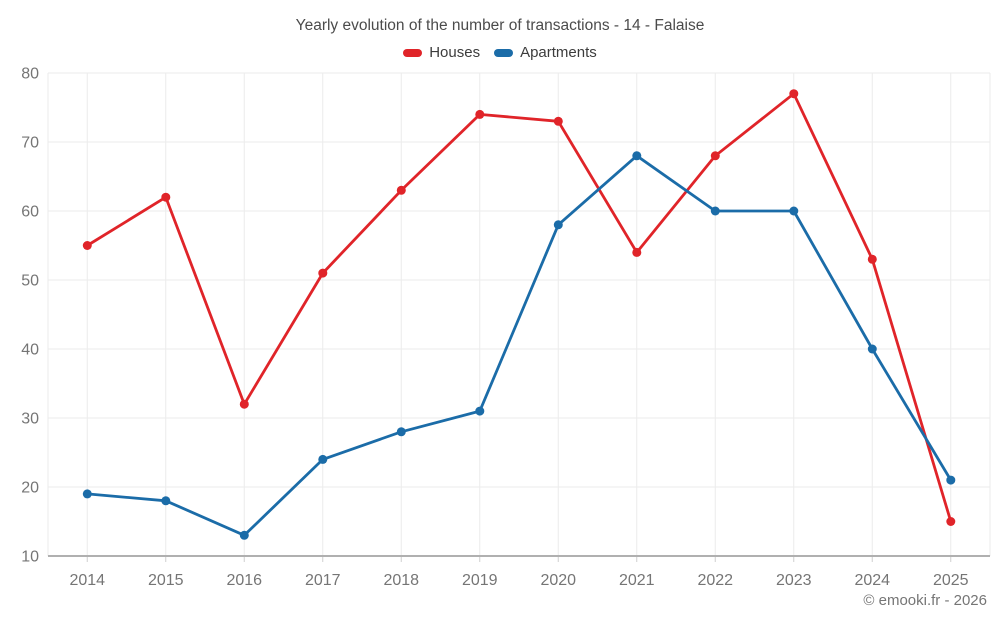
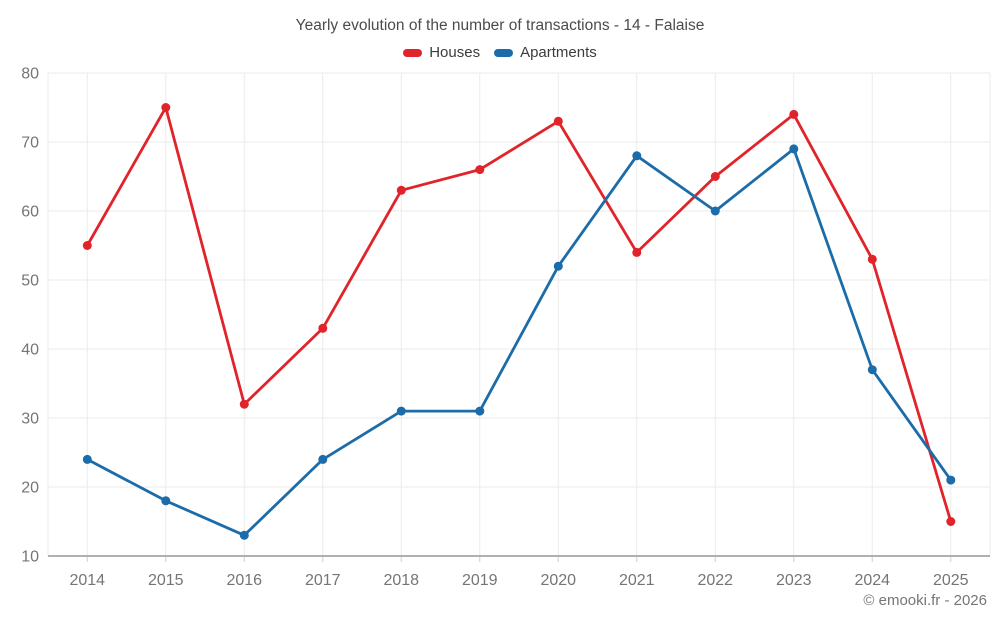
Apartments/2014: 19 -> 24
Houses/2015: 62 -> 75
Houses/2017: 51 -> 43
Apartments/2018: 28 -> 31
Houses/2019: 74 -> 66
Apartments/2020: 58 -> 52
Houses/2022: 68 -> 65
Houses/2023: 77 -> 74
Apartments/2023: 60 -> 69
Apartments/2024: 40 -> 37
